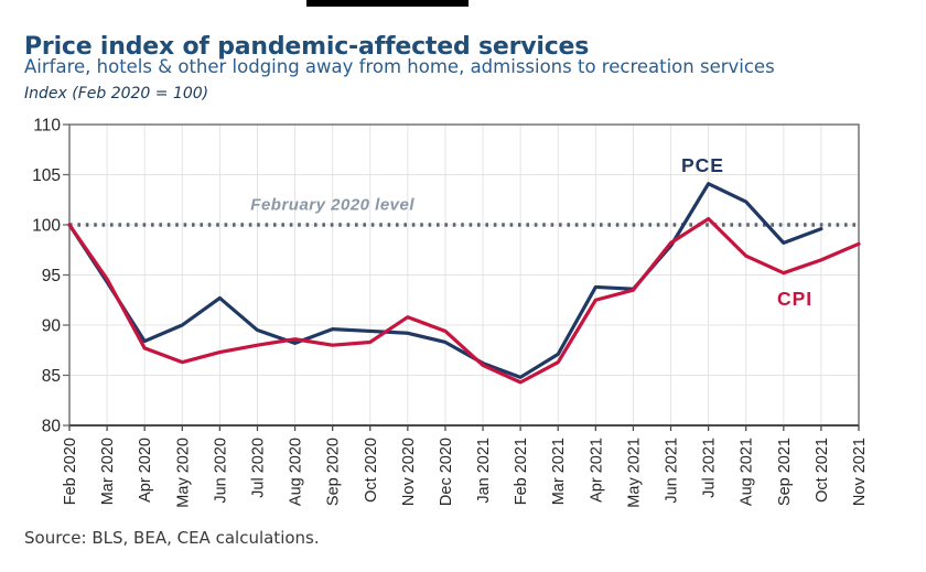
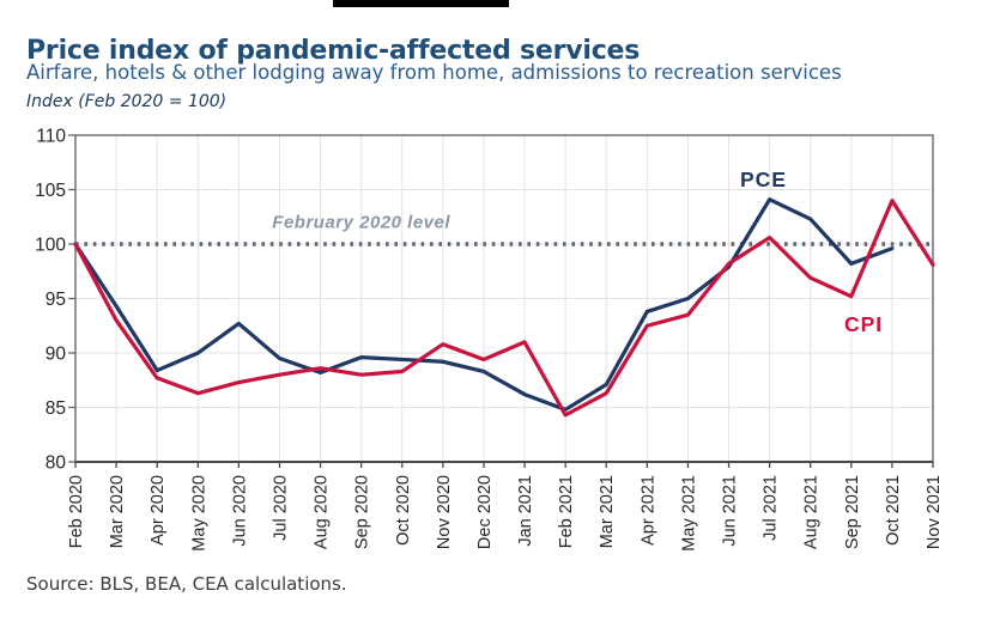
CPI/Mar 2020: 95 -> 93
CPI/Jan 2021: 86 -> 91
PCE/May 2021: 94 -> 95
CPI/Oct 2021: 96 -> 104
